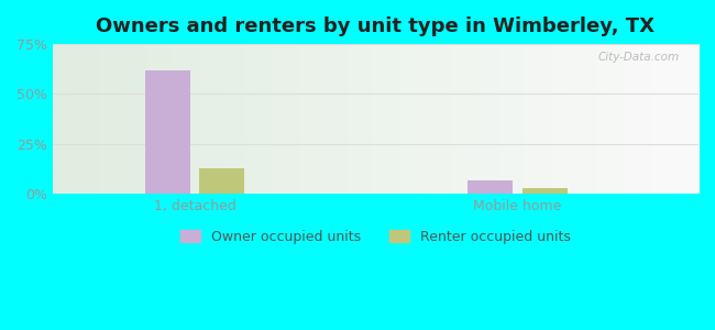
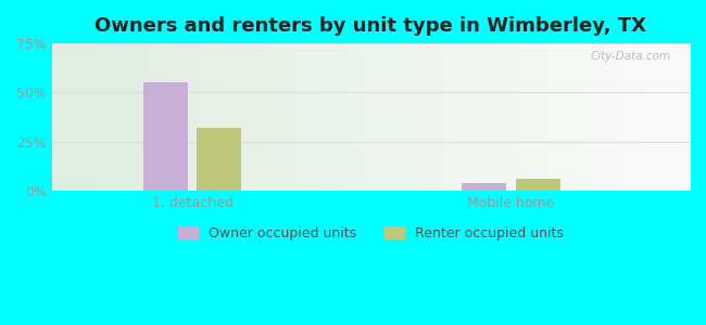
Owner occupied units/1, detached: 62% -> 55%
Renter occupied units/1, detached: 13% -> 32%
Owner occupied units/Mobile home: 7% -> 4%
Renter occupied units/Mobile home: 3% -> 6%
